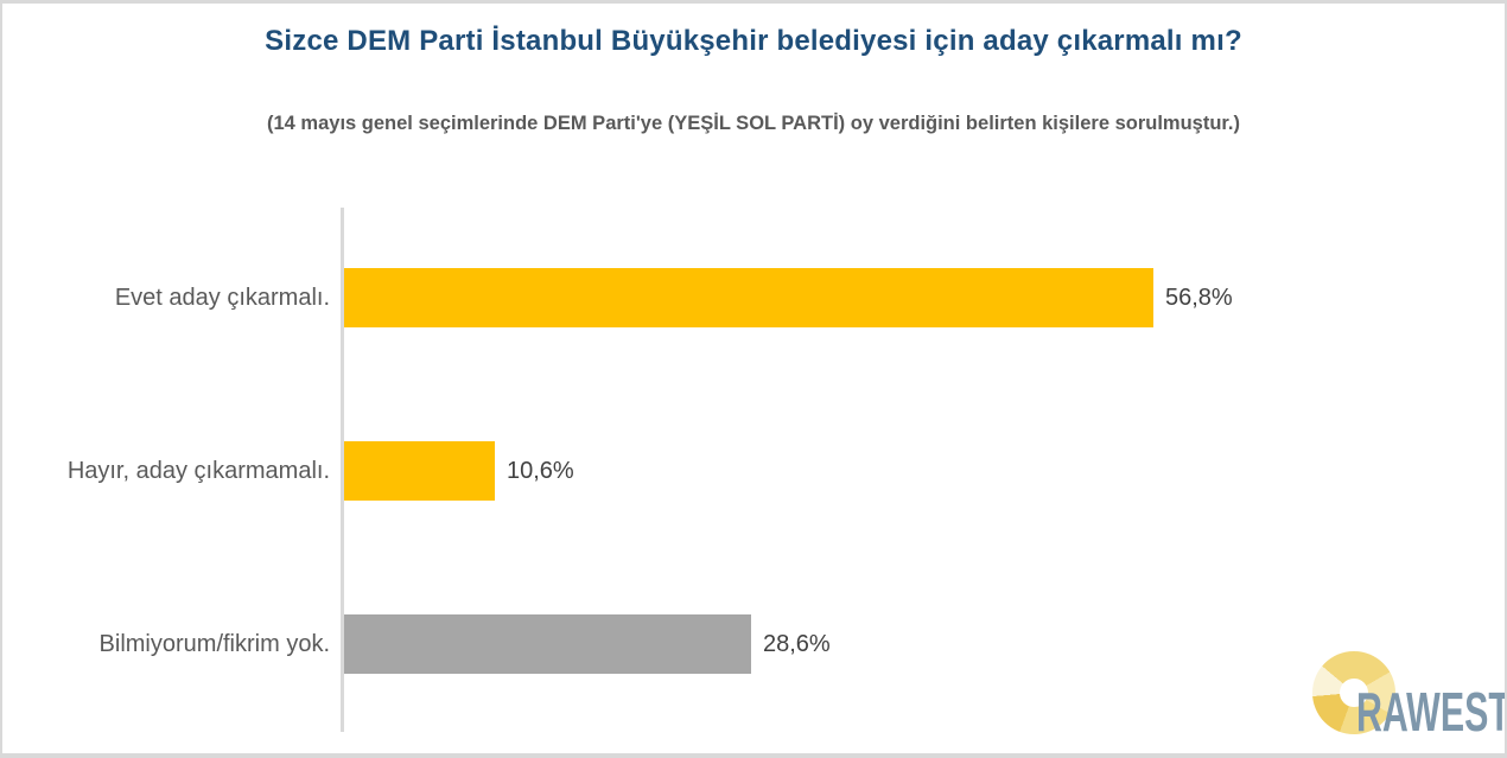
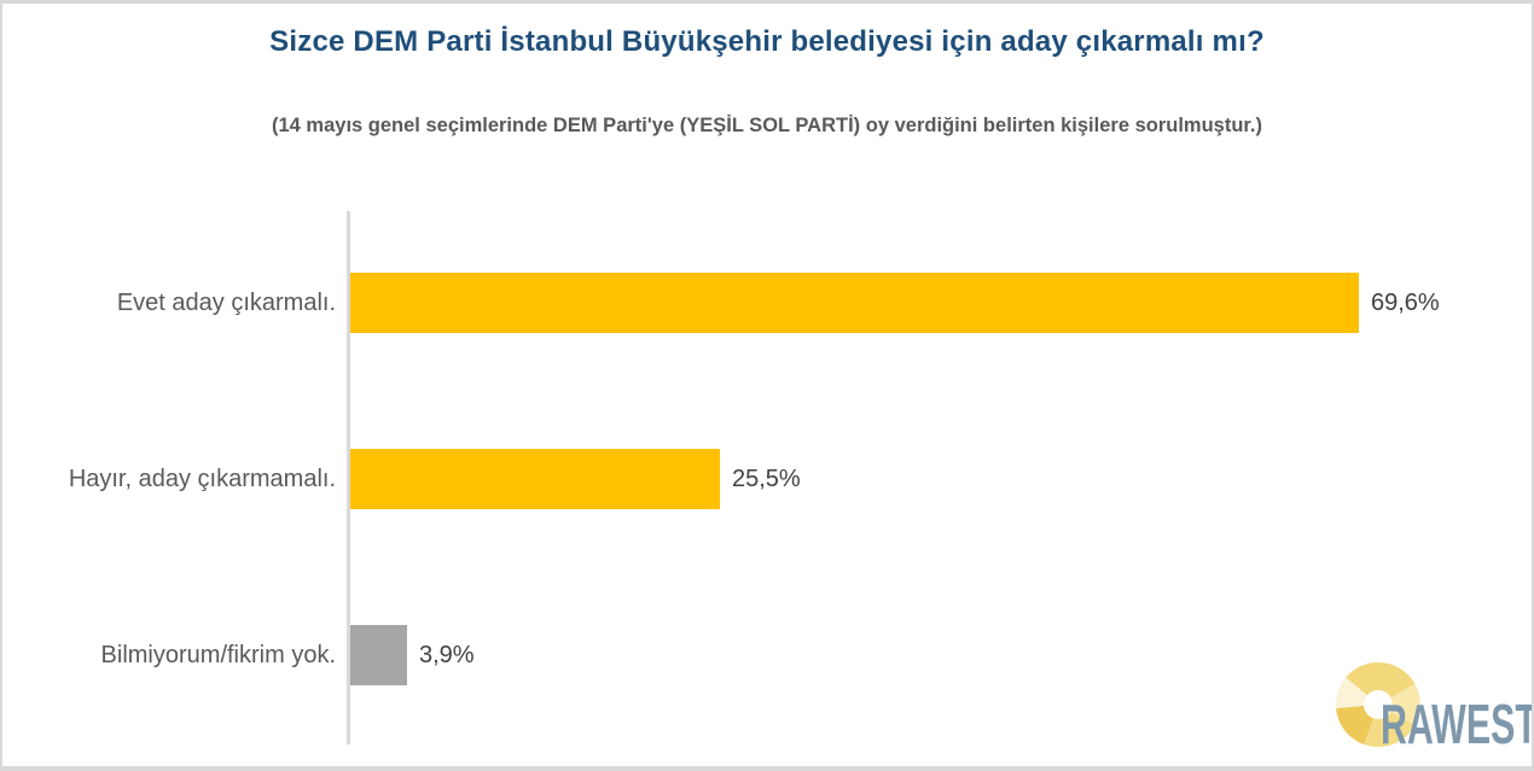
Evet aday çıkarmalı.: 56,8% -> 69,6%
Hayır, aday çıkarmamalı.: 10,6% -> 25,5%
Bilmiyorum/fikrim yok.: 28,6% -> 3,9%
